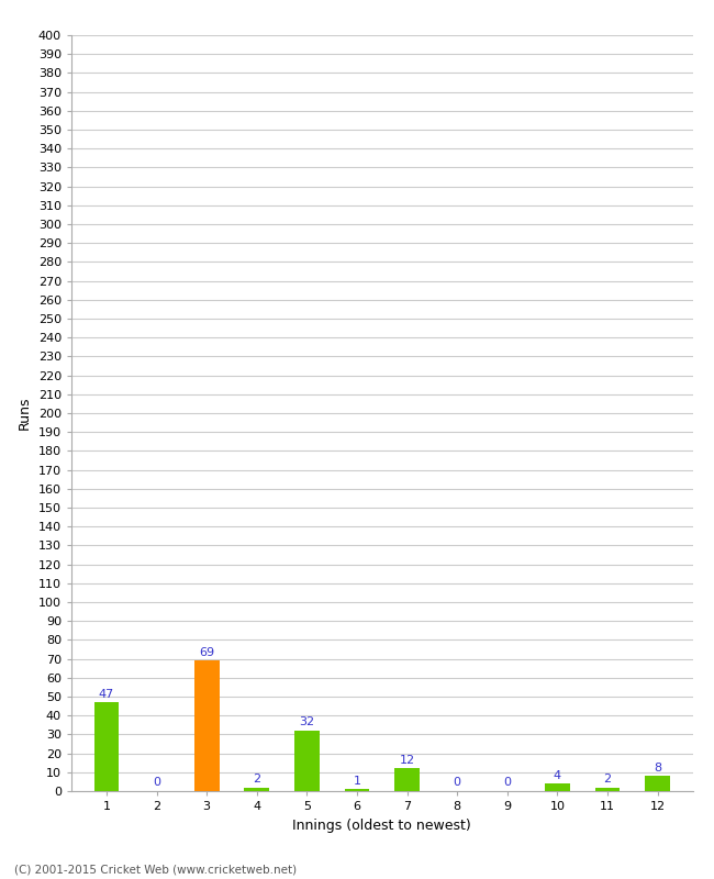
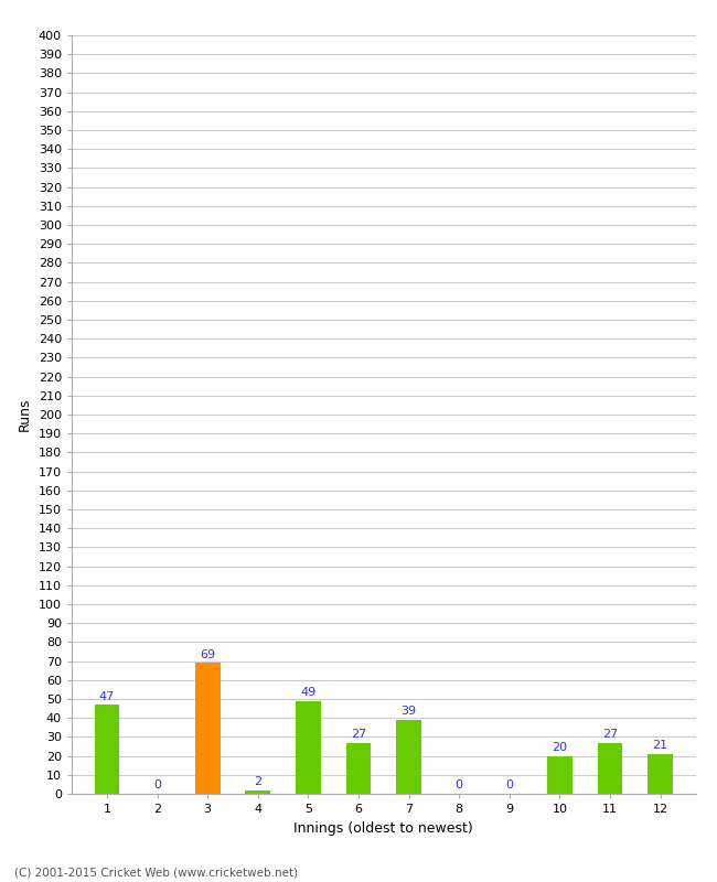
5: 32 -> 49
6: 1 -> 27
7: 12 -> 39
10: 4 -> 20
11: 2 -> 27
12: 8 -> 21
